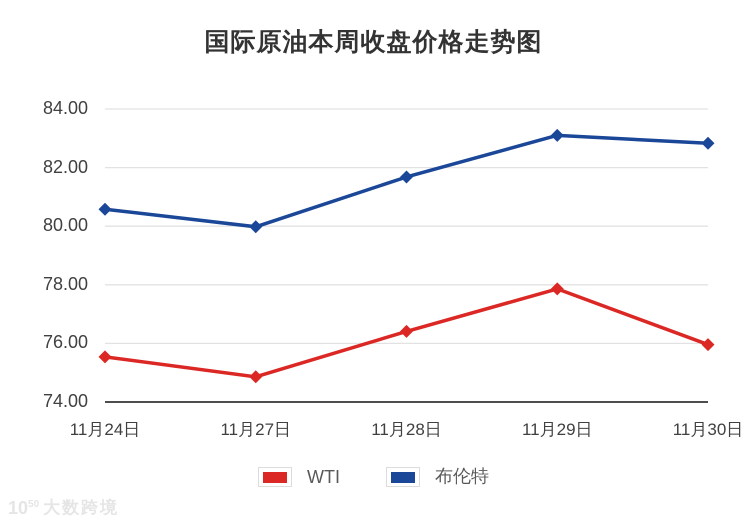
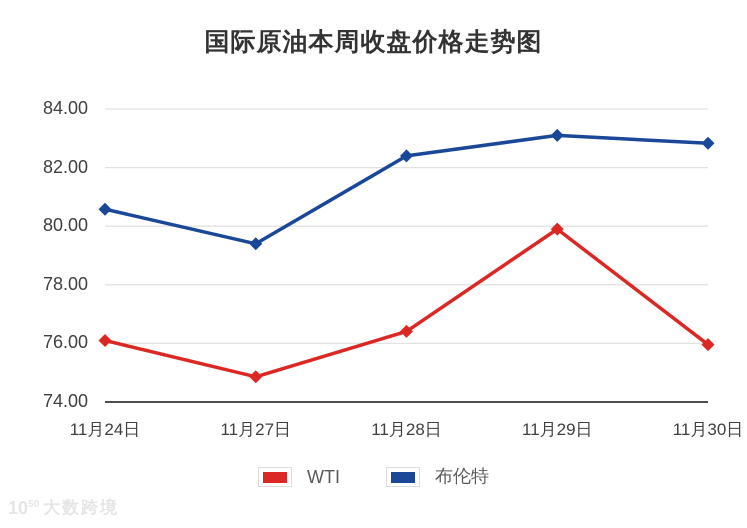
WTI/11月24日: 75.5 -> 76.1
布伦特/11月27日: 80.0 -> 79.4
布伦特/11月28日: 81.7 -> 82.4
WTI/11月29日: 77.9 -> 79.9
